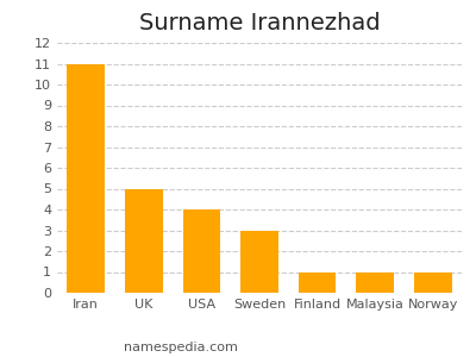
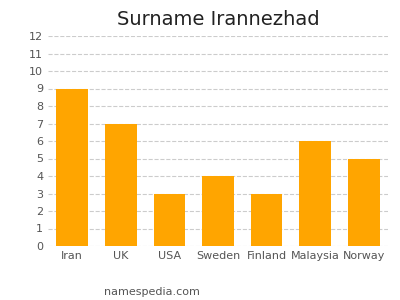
Iran: 11 -> 9
UK: 5 -> 7
USA: 4 -> 3
Sweden: 3 -> 4
Finland: 1 -> 3
Malaysia: 1 -> 6
Norway: 1 -> 5
